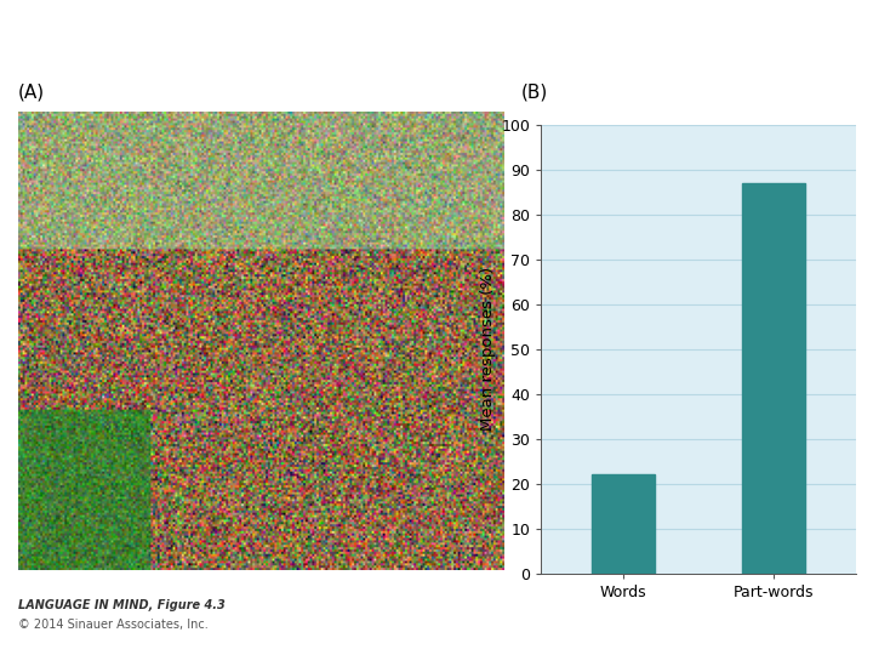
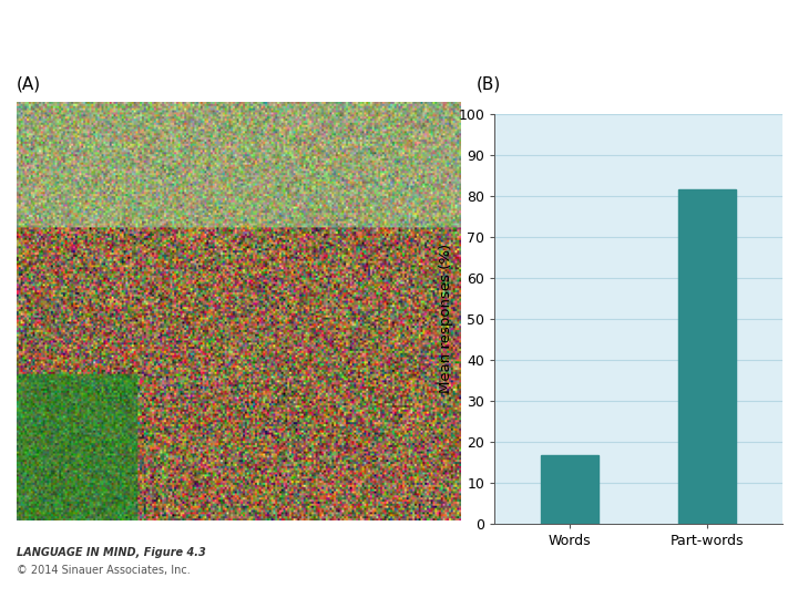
Words: 22.0 -> 16.5
Part-words: 87.0 -> 81.5
